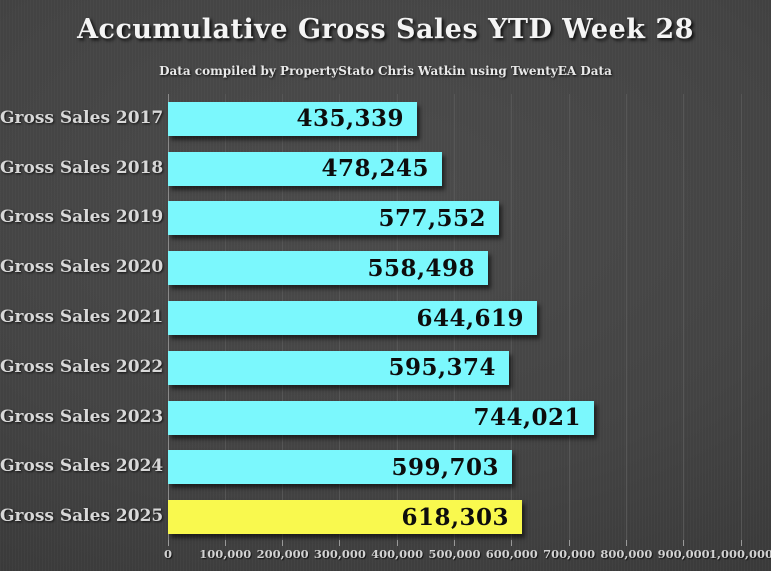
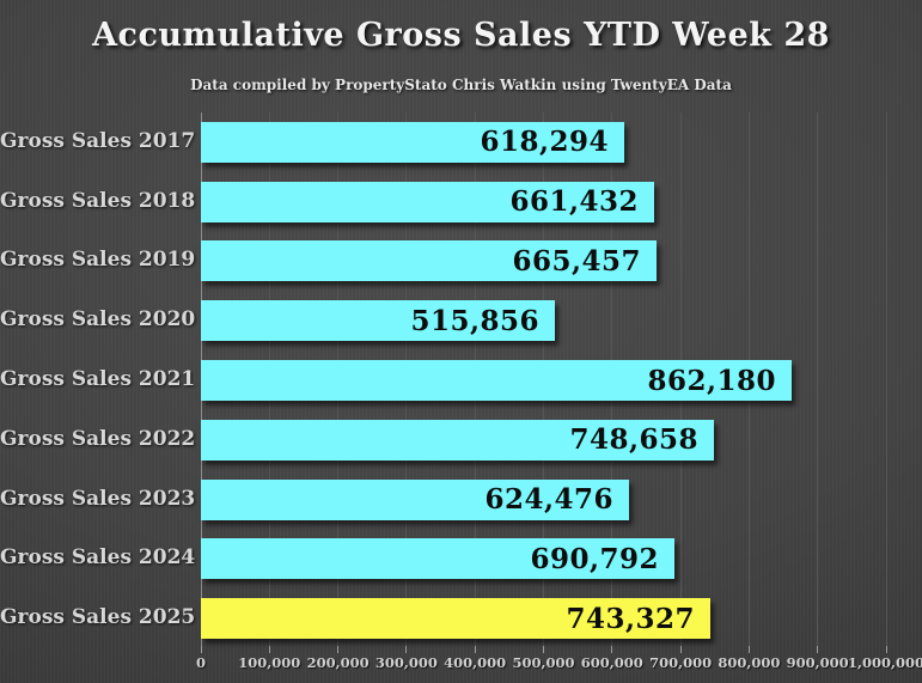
Gross Sales 2017: 435,339 -> 618,294
Gross Sales 2018: 478,245 -> 661,432
Gross Sales 2019: 577,552 -> 665,457
Gross Sales 2020: 558,498 -> 515,856
Gross Sales 2021: 644,619 -> 862,180
Gross Sales 2022: 595,374 -> 748,658
Gross Sales 2023: 744,021 -> 624,476
Gross Sales 2024: 599,703 -> 690,792
Gross Sales 2025: 618,303 -> 743,327
